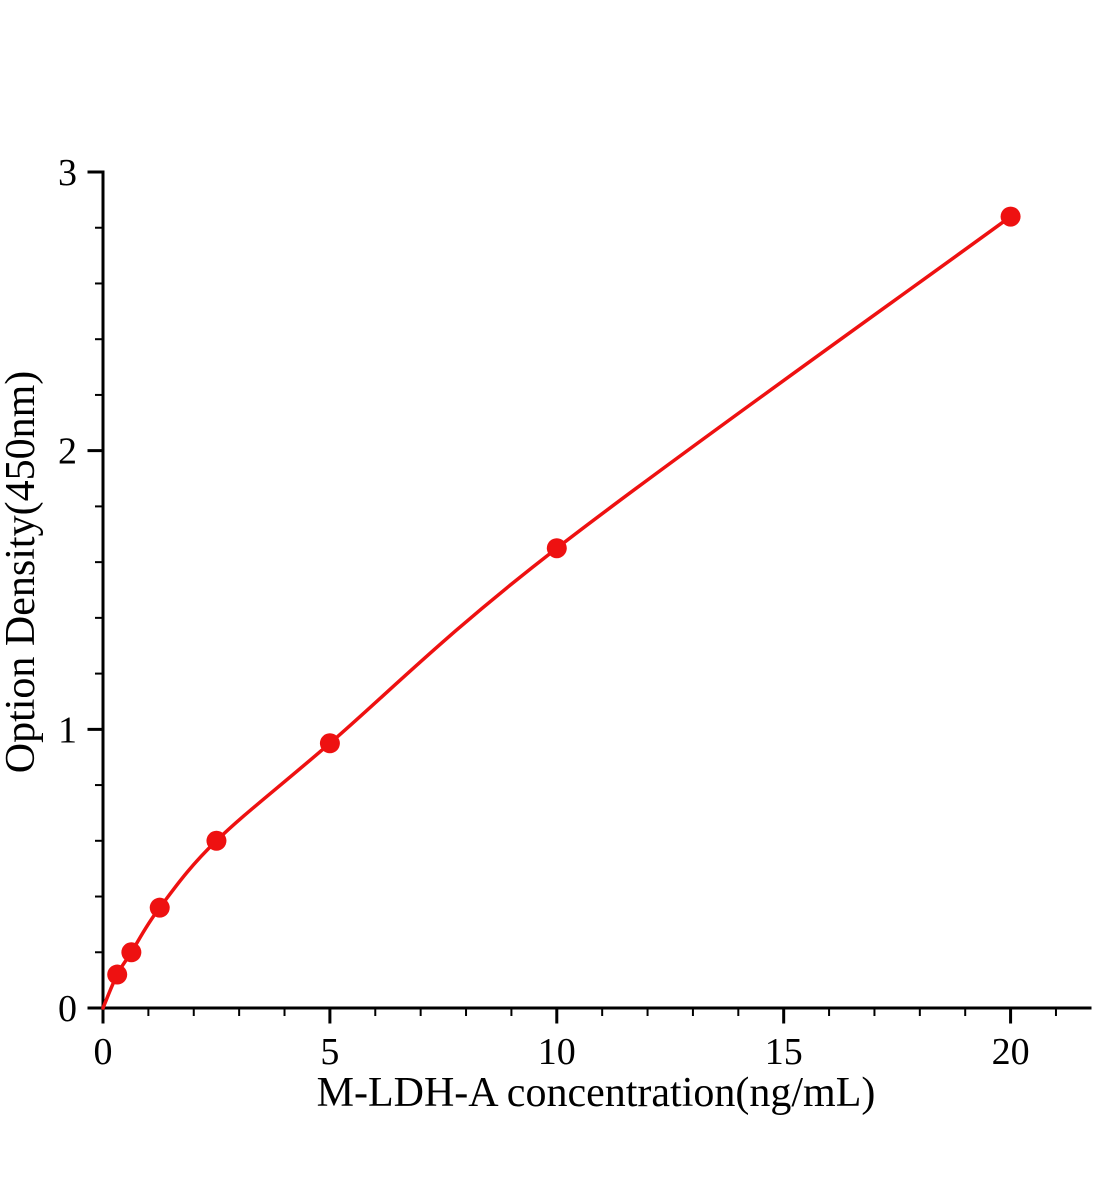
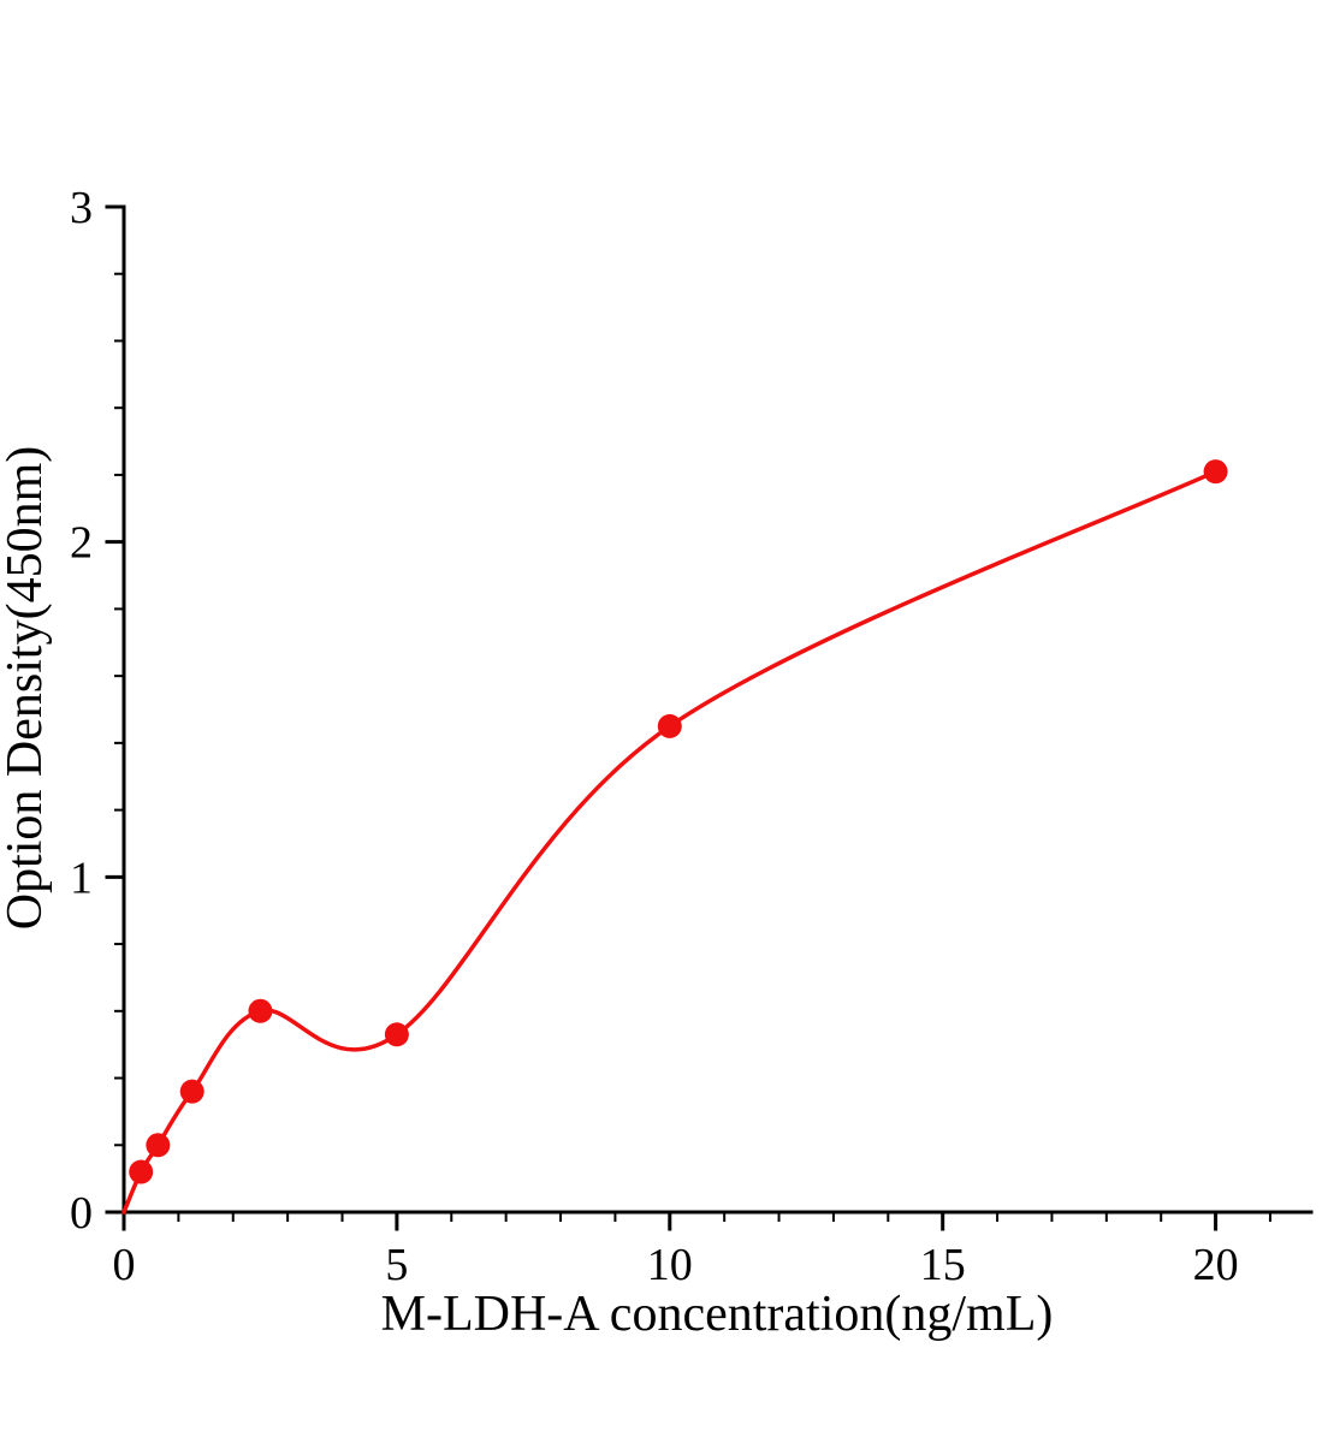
5: 0.95 -> 0.53
10: 1.65 -> 1.45
20: 2.84 -> 2.21
